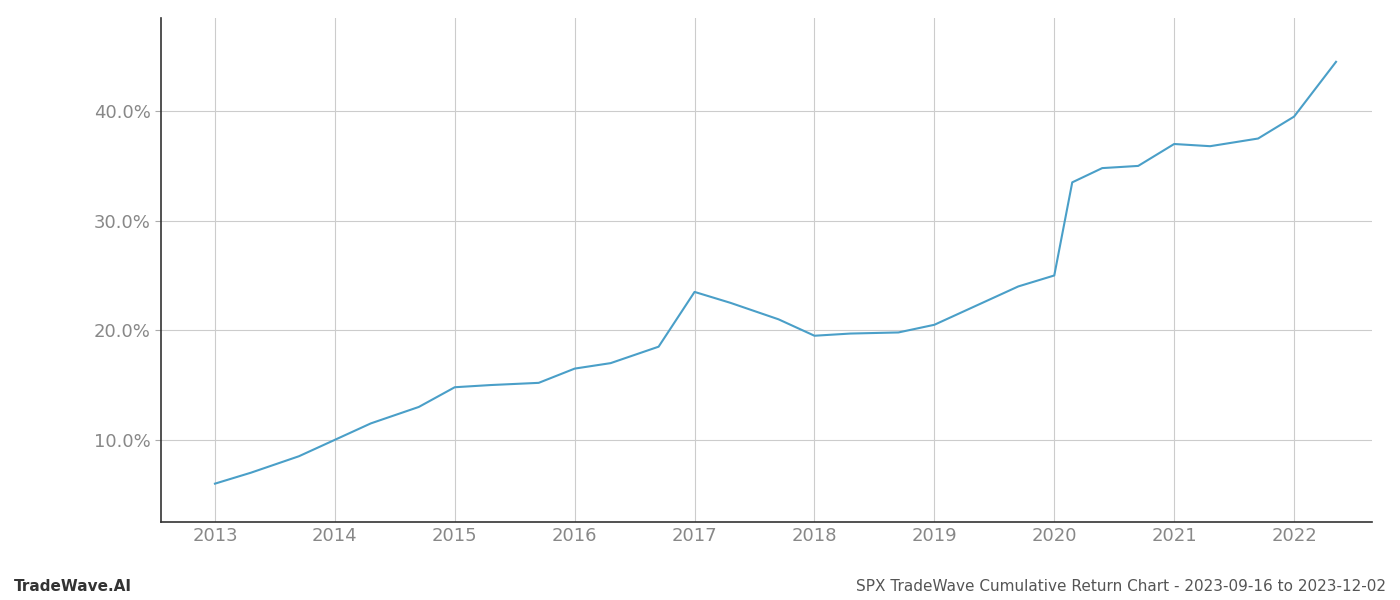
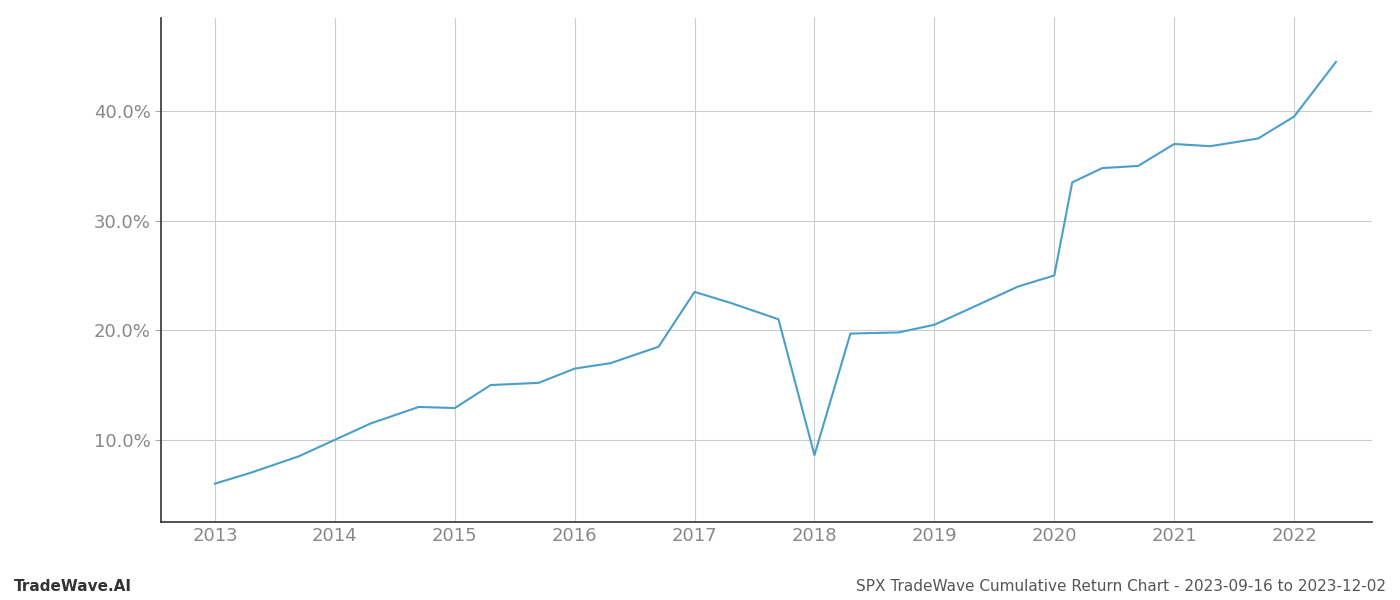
2015: 14.8% -> 12.9%
2018: 19.5% -> 8.6%
